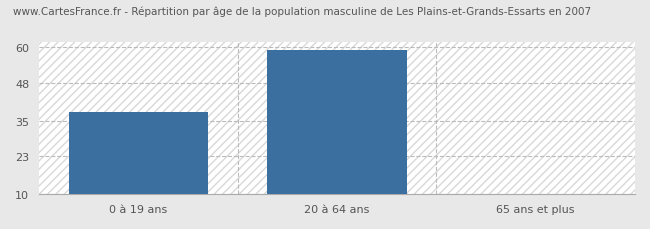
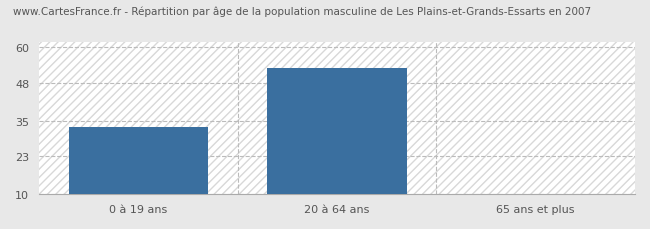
0 à 19 ans: 38 -> 33
20 à 64 ans: 59 -> 53
